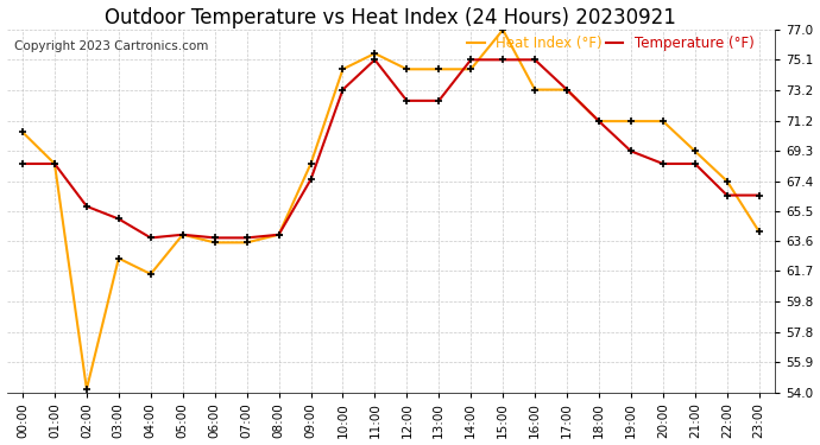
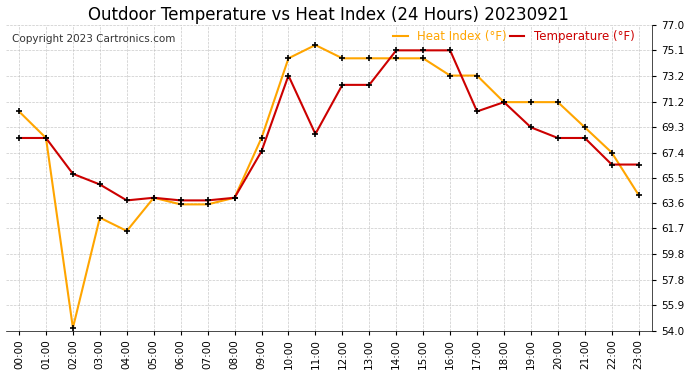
Temperature (°F)/11:00: 75.1 -> 68.8
Heat Index (°F)/15:00: 77.0 -> 74.5
Temperature (°F)/17:00: 73.2 -> 70.5
